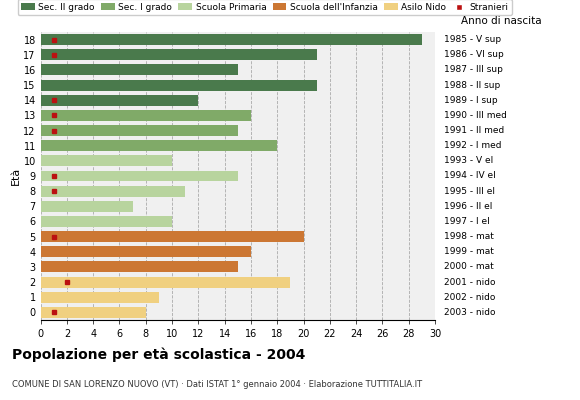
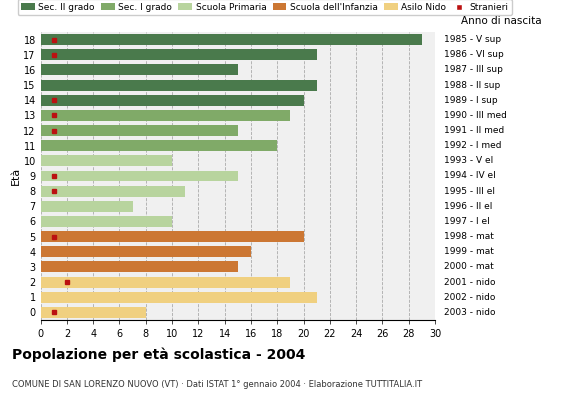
14: 12 -> 20
13: 16 -> 19
1: 9 -> 21
